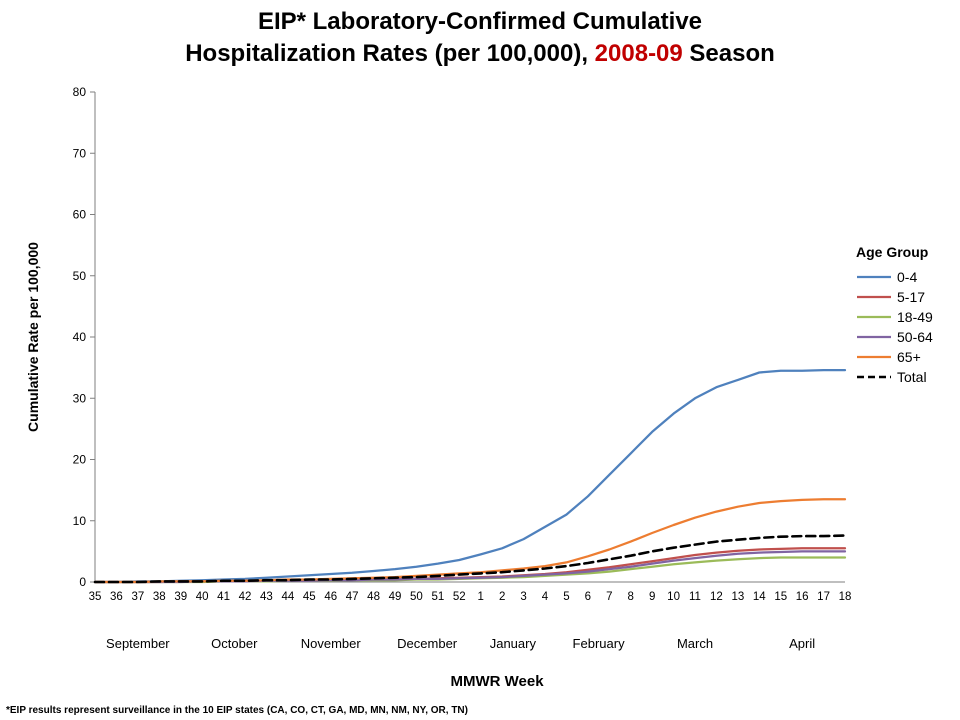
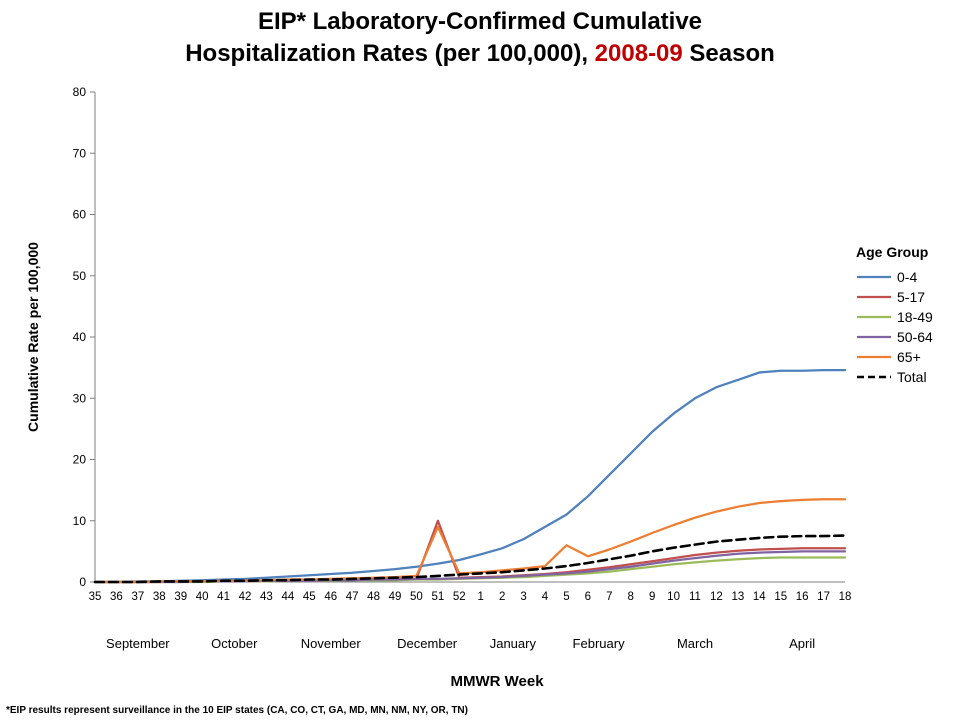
5-17/51: 1 -> 10
65+/51: 1 -> 9
65+/5: 3 -> 6
